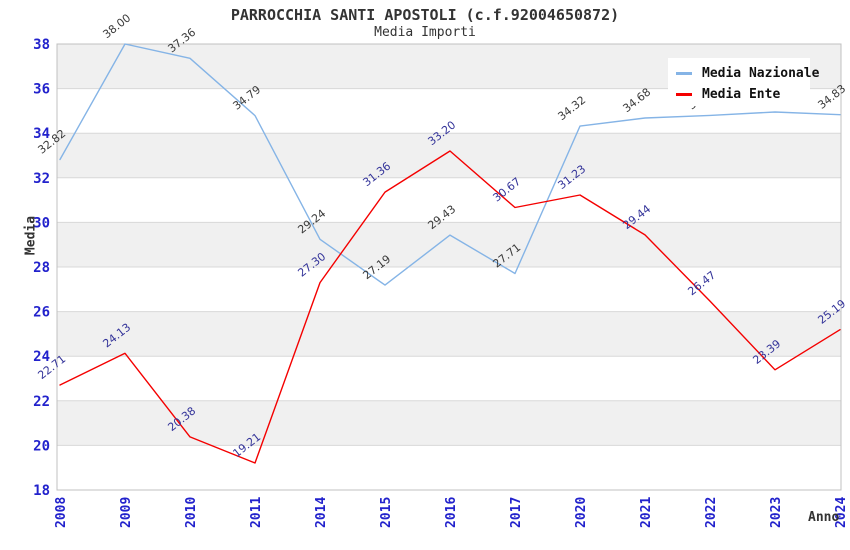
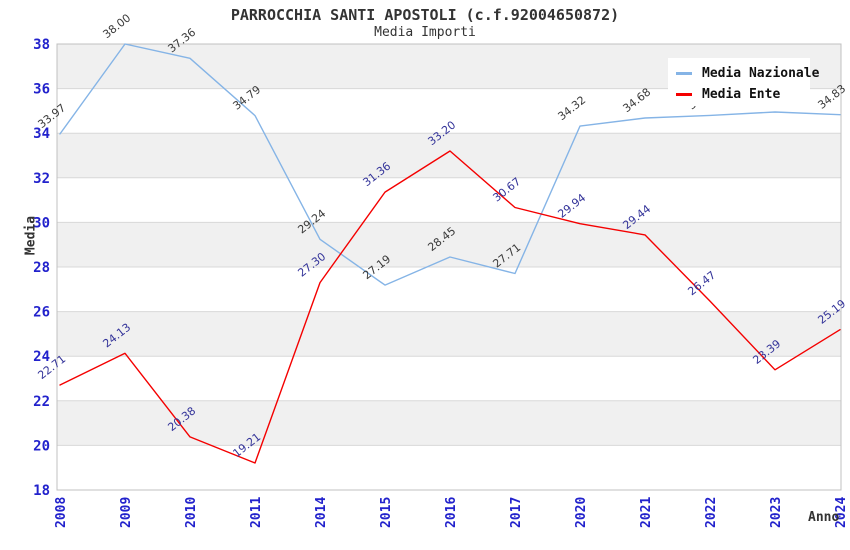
Media Nazionale/2008: 32.82 -> 33.97
Media Nazionale/2016: 29.43 -> 28.45
Media Ente/2020: 31.23 -> 29.94
